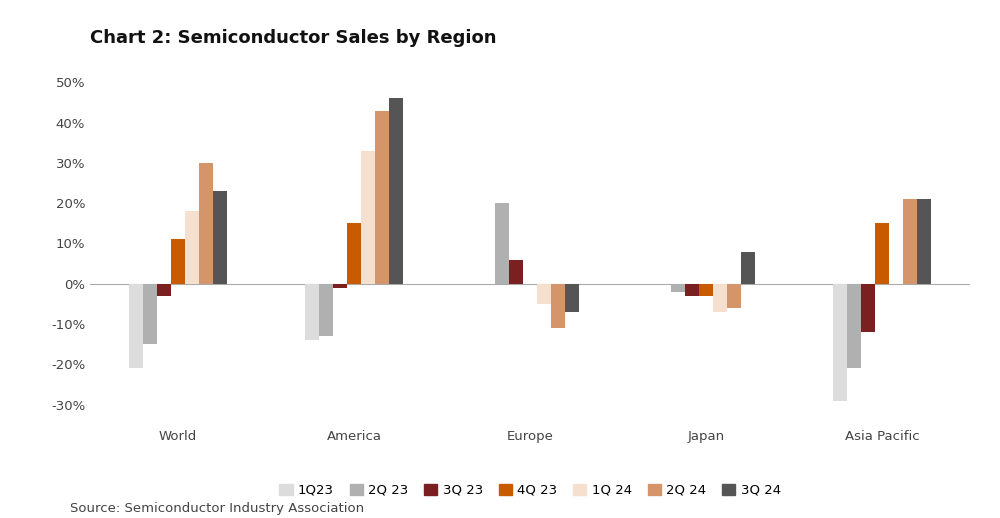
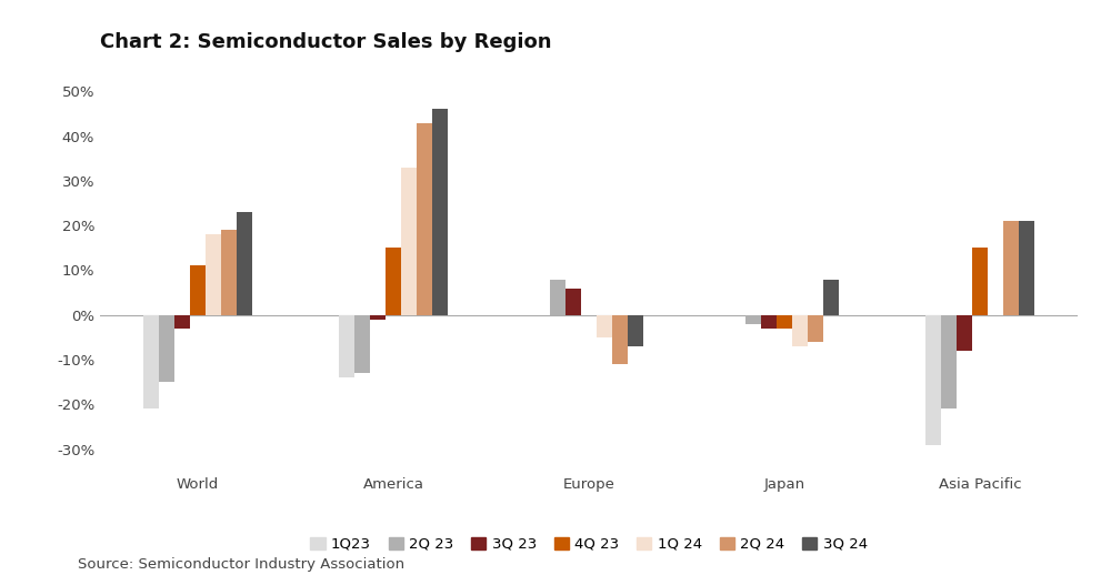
2Q 24/World: 30% -> 19%
2Q 23/Europe: 20% -> 8%
3Q 23/Asia Pacific: -12% -> -8%
